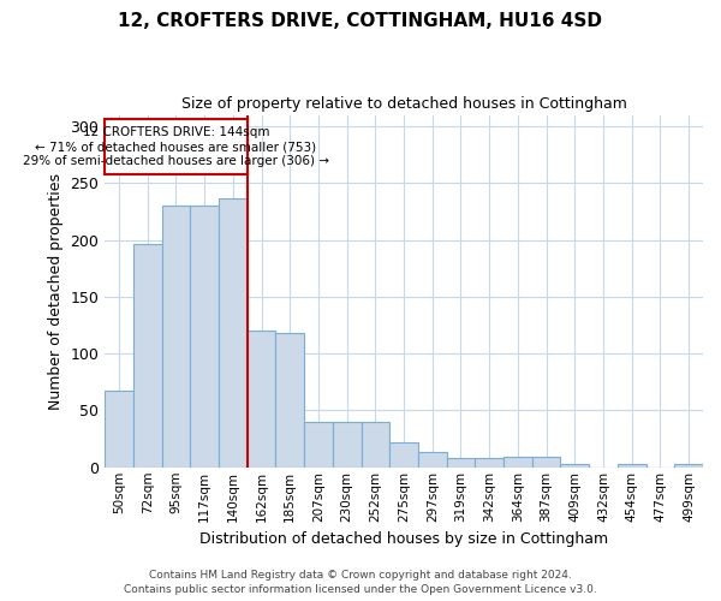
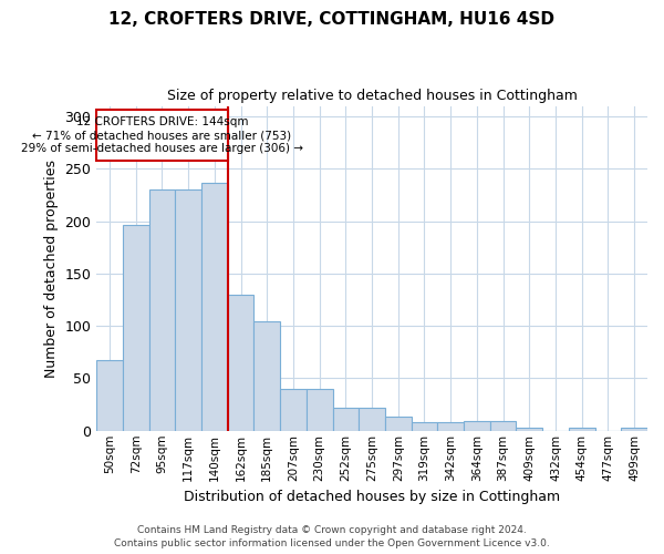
162sqm: 120 -> 130
185sqm: 118 -> 104
252sqm: 40 -> 22
